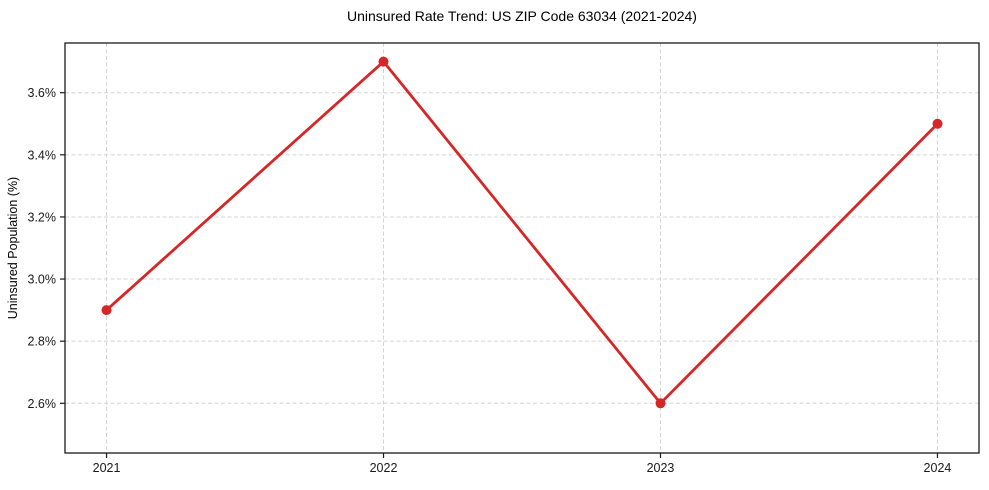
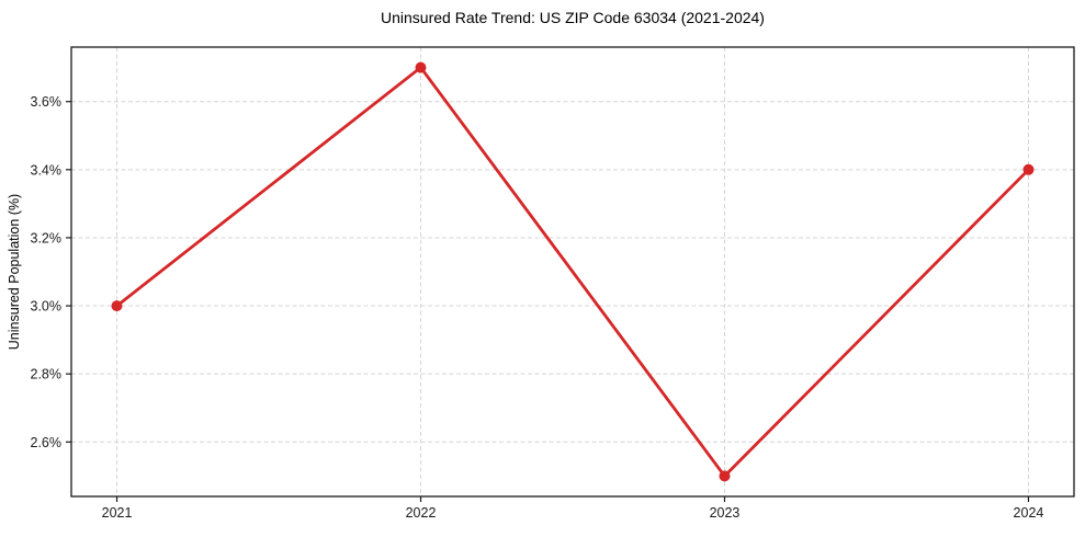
2021: 2.9% -> 3.0%
2023: 2.6% -> 2.5%
2024: 3.5% -> 3.4%
